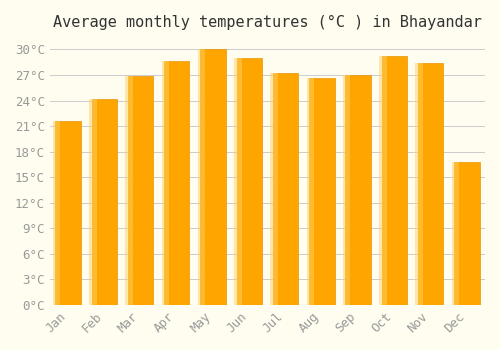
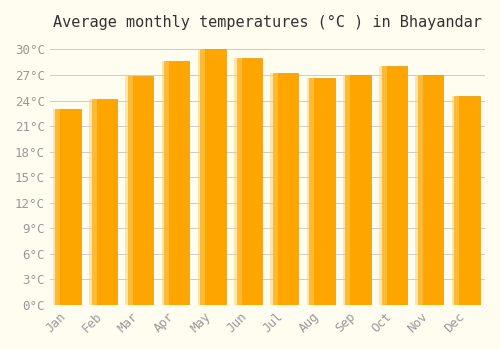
Jan: 21.6°C -> 23.0°C
Oct: 29.2°C -> 28.1°C
Nov: 28.4°C -> 27.0°C
Dec: 16.8°C -> 24.5°C
